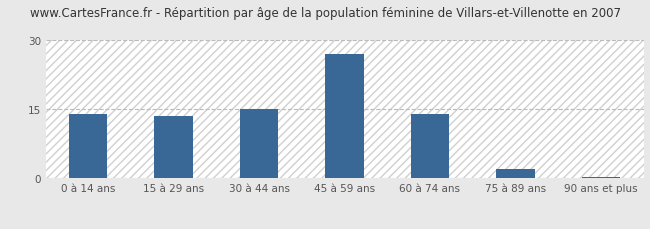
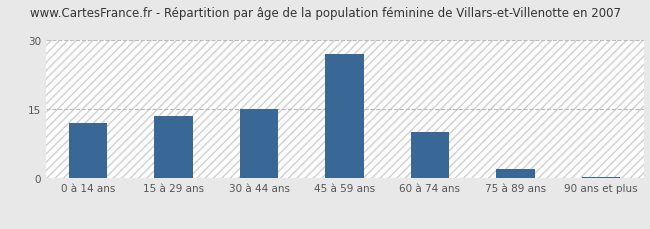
0 à 14 ans: 14.0 -> 12.0
60 à 74 ans: 14.0 -> 10.0
